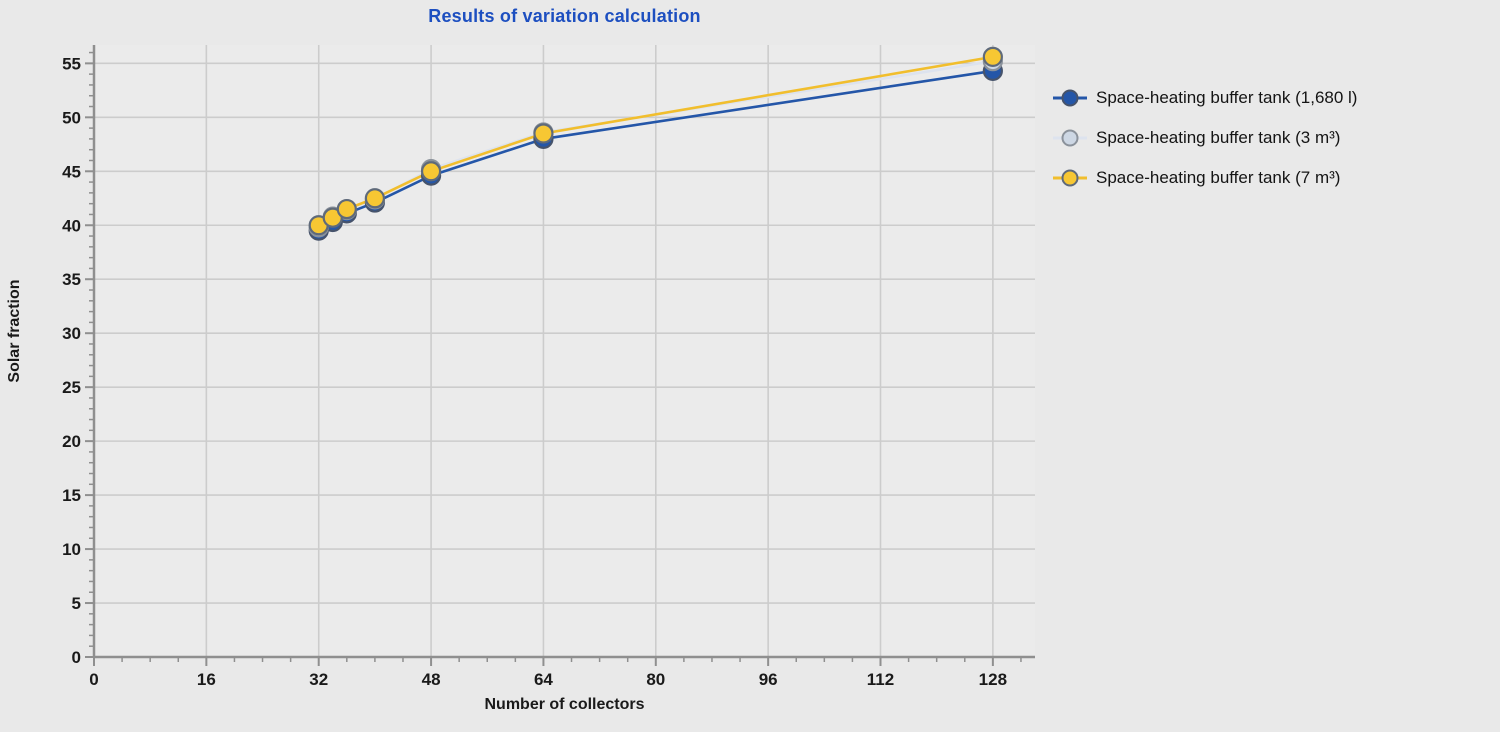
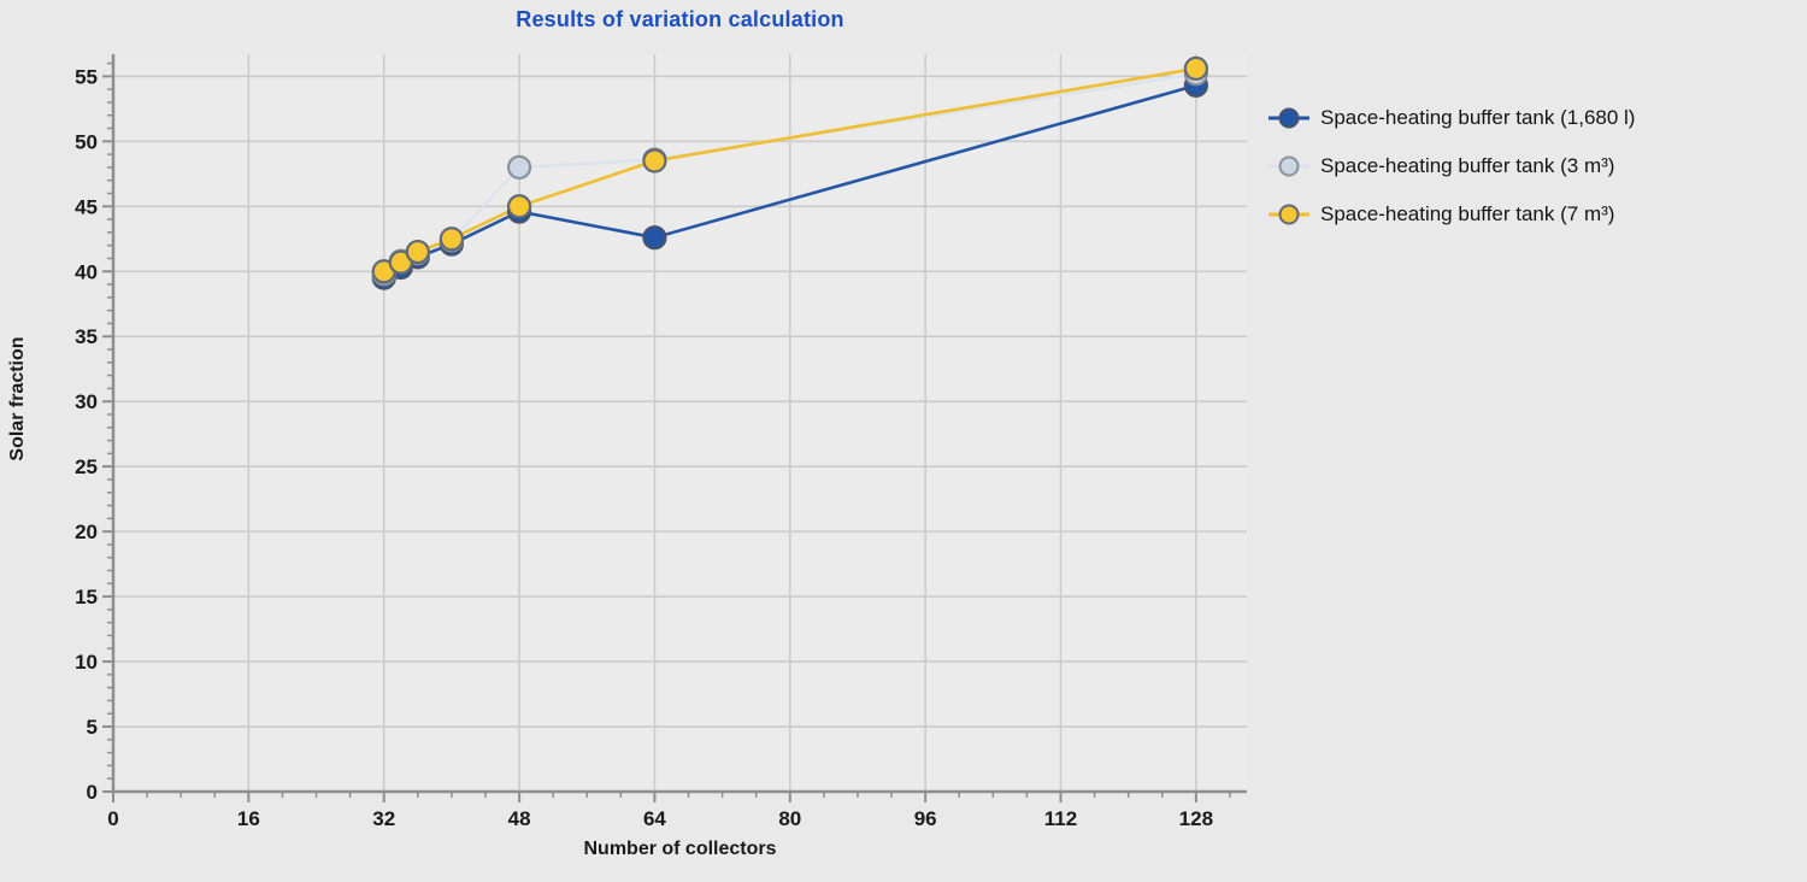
Space-heating buffer tank (3 m³)/48: 45.2 -> 48.0
Space-heating buffer tank (1,680 l)/64: 48.0 -> 42.6
